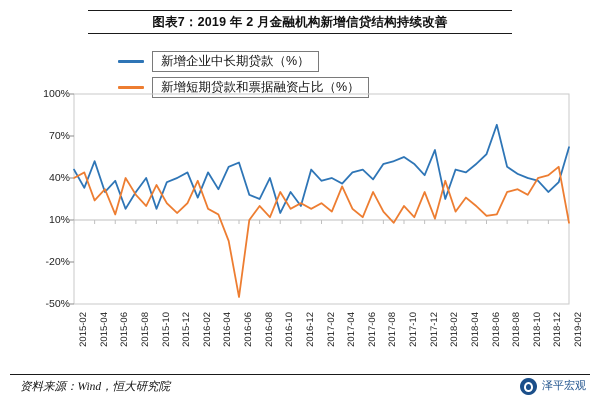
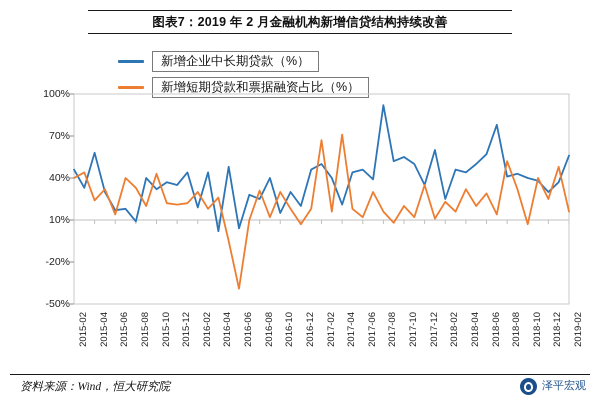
新增企业中长期贷款（%）/2015-04: 52% -> 58%
新增企业中长期贷款（%）/2015-06: 38% -> 17%
新增企业中长期贷款（%）/2015-08: 30% -> 9%
新增短期贷款和票据融资占比（%）/2015-08: 28% -> 33%
新增企业中长期贷款（%）/2015-10: 18% -> 32%
新增短期贷款和票据融资占比（%）/2015-10: 35% -> 43%
新增企业中长期贷款（%）/2015-12: 40% -> 35%
新增短期贷款和票据融资占比（%）/2015-12: 15% -> 21%
新增企业中长期贷款（%）/2016-02: 26% -> 19%
新增短期贷款和票据融资占比（%）/2016-02: 38% -> 30%
新增企业中长期贷款（%）/2016-04: 32% -> 2%
新增短期贷款和票据融资占比（%）/2016-04: 14% -> 26%
新增企业中长期贷款（%）/2016-06: 51% -> 4%
新增短期贷款和票据融资占比（%）/2016-06: -45% -> -39%
新增短期贷款和票据融资占比（%）/2016-08: 20% -> 31%
新增短期贷款和票据融资占比（%）/2016-12: 22% -> 7%
新增企业中长期贷款（%）/2017-02: 38% -> 50%
新增短期贷款和票据融资占比（%）/2017-02: 22% -> 67%
新增企业中长期贷款（%）/2017-04: 36% -> 21%
新增短期贷款和票据融资占比（%）/2017-04: 34% -> 71%
新增企业中长期贷款（%）/2017-08: 50% -> 92%
新增企业中长期贷款（%）/2017-12: 42% -> 35%
新增短期贷款和票据融资占比（%）/2017-12: 30% -> 35%
新增短期贷款和票据融资占比（%）/2018-02: 38% -> 23%
新增短期贷款和票据融资占比（%）/2018-04: 26% -> 32%
新增短期贷款和票据融资占比（%）/2018-06: 13% -> 29%
新增企业中长期贷款（%）/2018-08: 48% -> 41%
新增短期贷款和票据融资占比（%）/2018-08: 30% -> 52%
新增短期贷款和票据融资占比（%）/2018-10: 28% -> 7%
新增短期贷款和票据融资占比（%）/2018-12: 42% -> 25%
新增企业中长期贷款（%）/2019-02: 62% -> 56%
新增短期贷款和票据融资占比（%）/2019-02: 8% -> 16%
